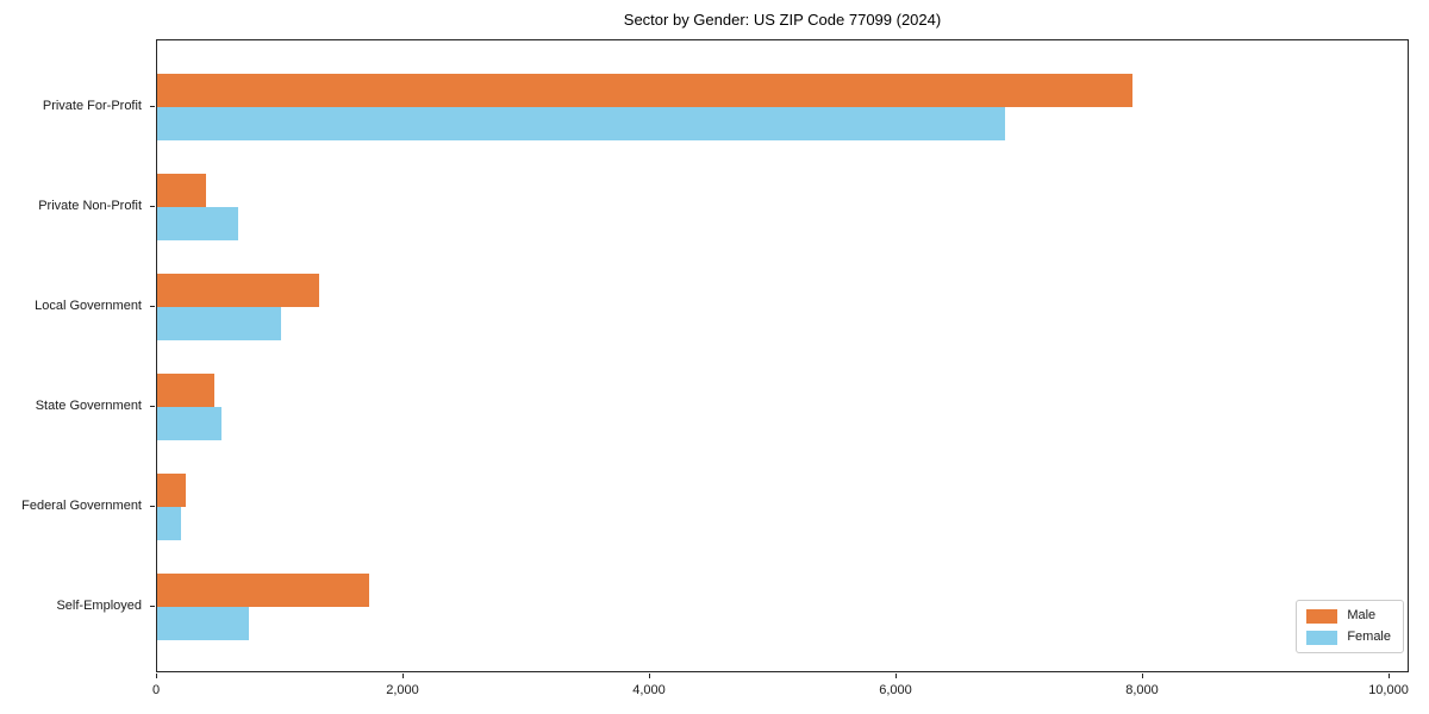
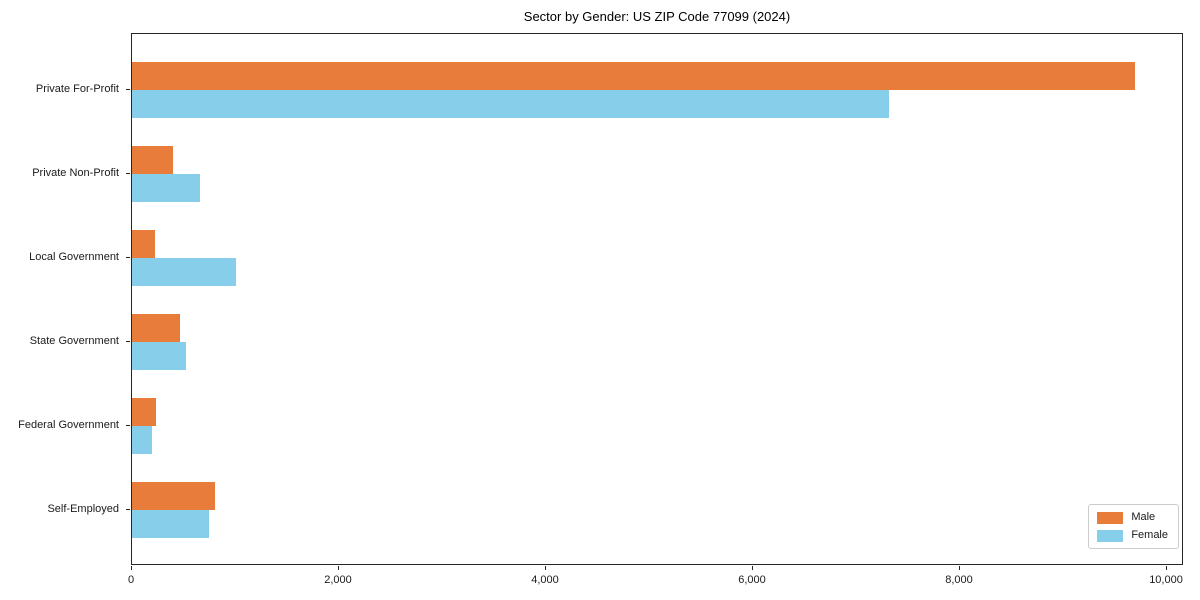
Male/Private For-Profit: 7910 -> 9690
Female/Private For-Profit: 6880 -> 7320
Male/Local Government: 1310 -> 220
Male/Self-Employed: 1720 -> 800
